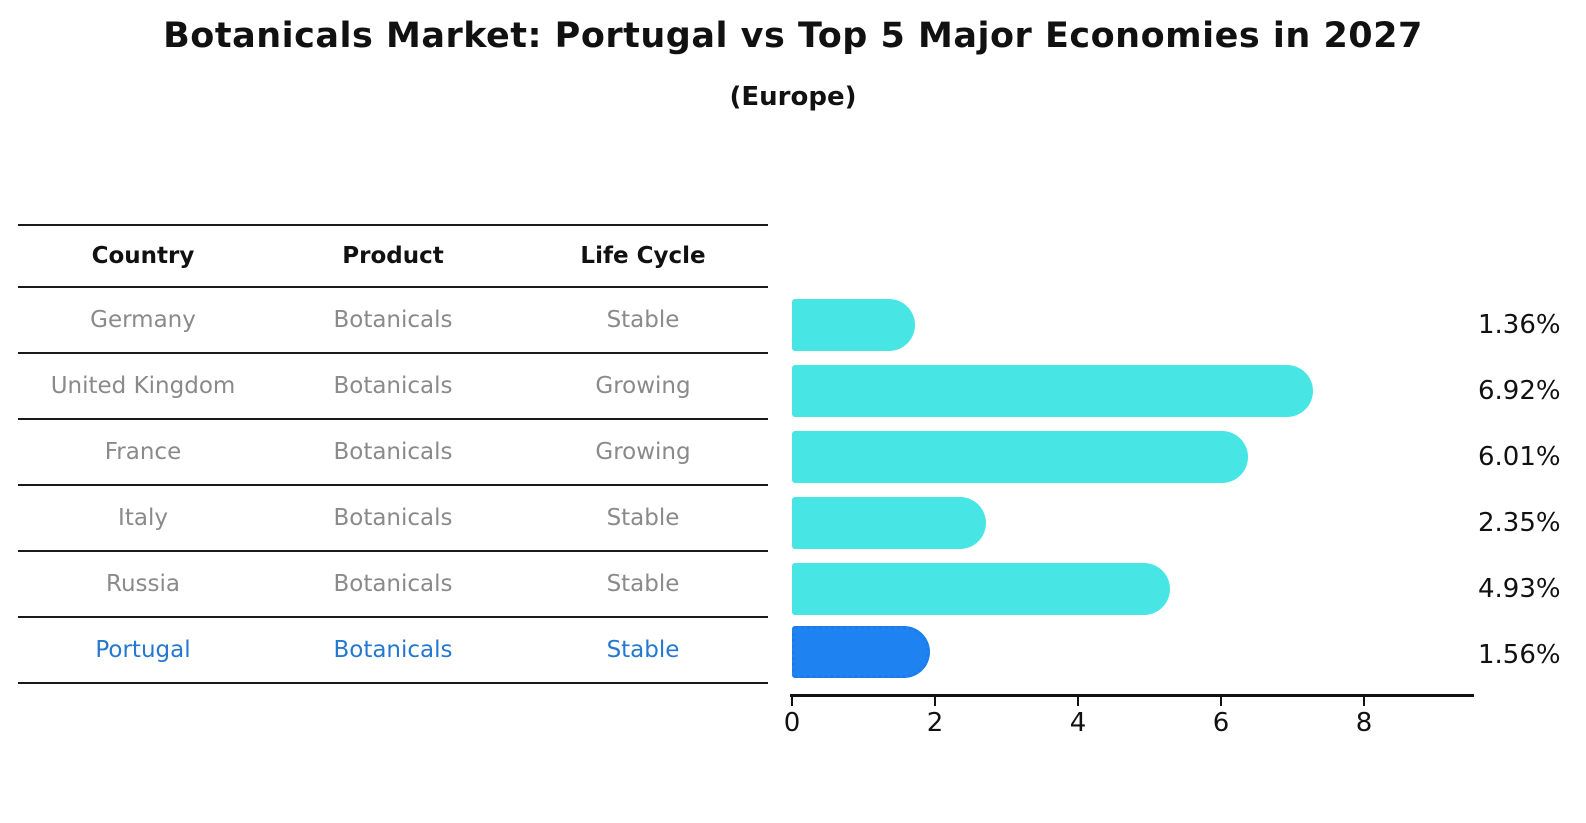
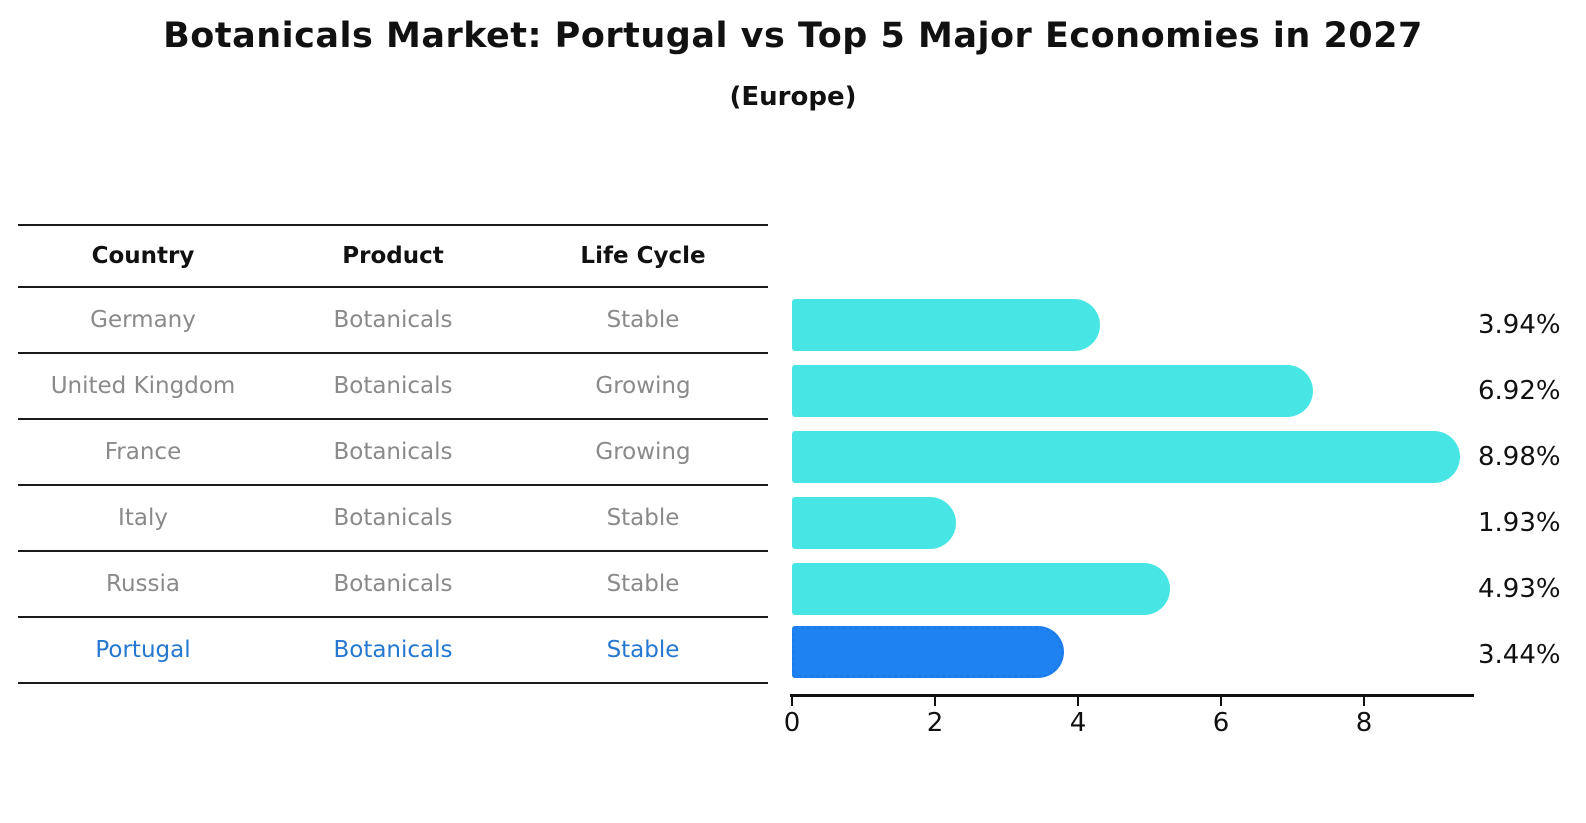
Germany: 1.36% -> 3.94%
France: 6.01% -> 8.98%
Italy: 2.35% -> 1.93%
Portugal: 1.56% -> 3.44%
